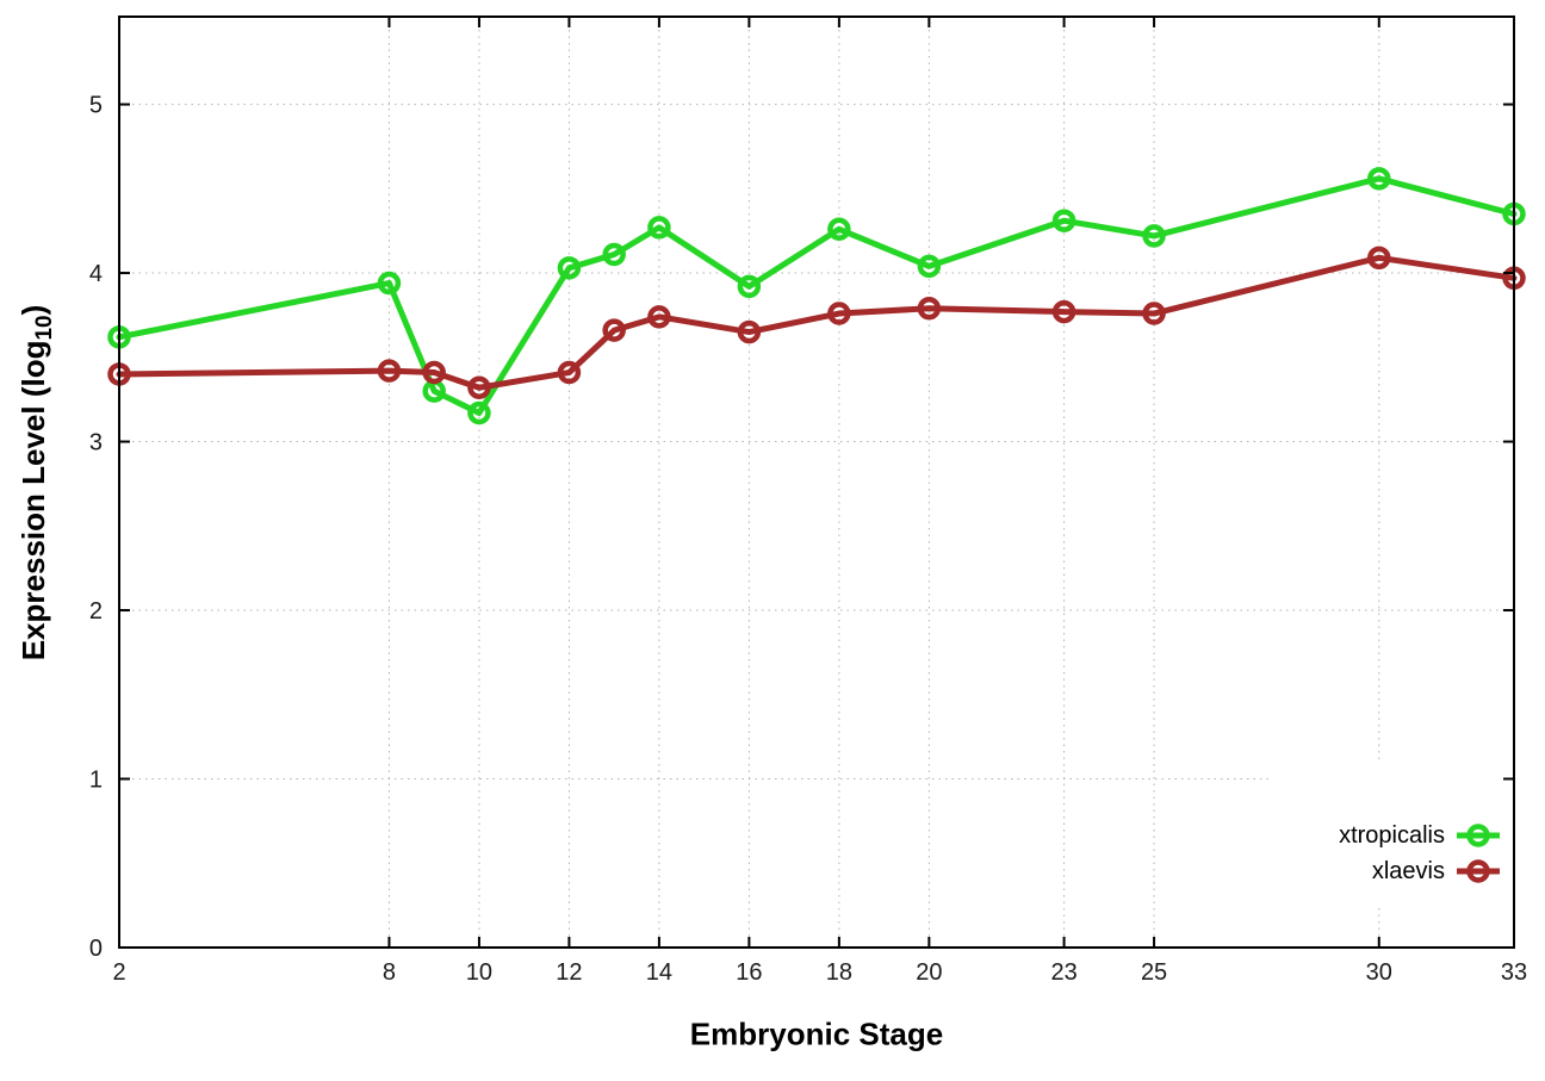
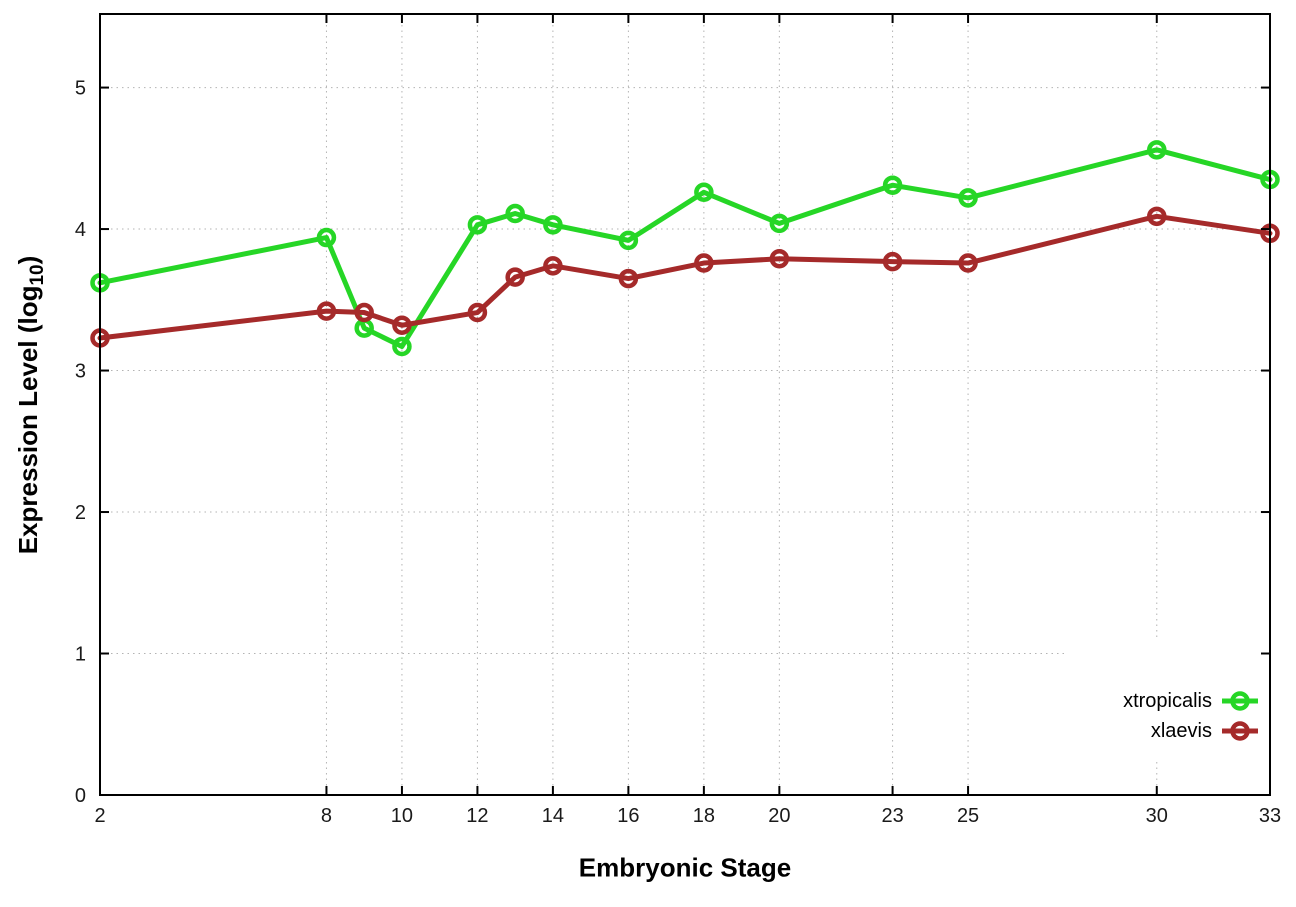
xlaevis/2: 3.40 -> 3.23
xtropicalis/14: 4.27 -> 4.03
